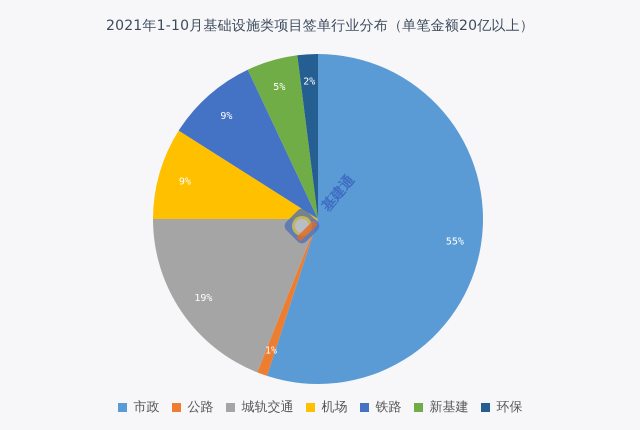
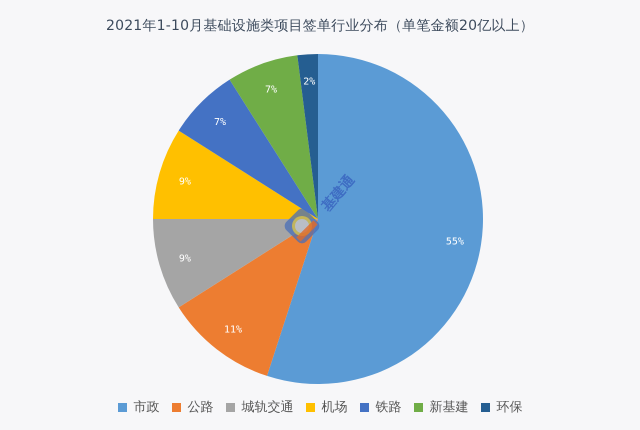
公路: 1% -> 11%
城轨交通: 19% -> 9%
铁路: 9% -> 7%
新基建: 5% -> 7%
